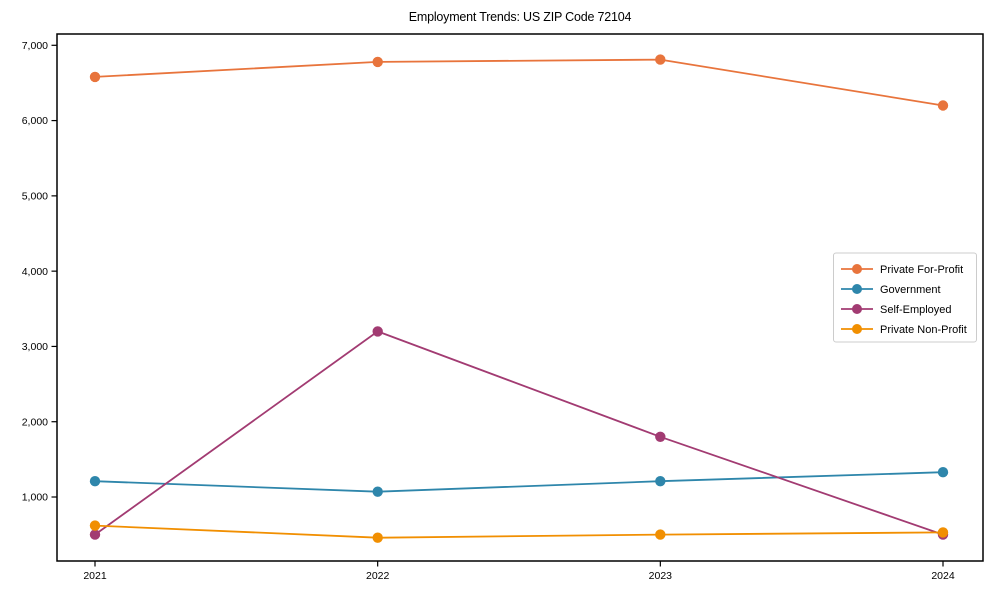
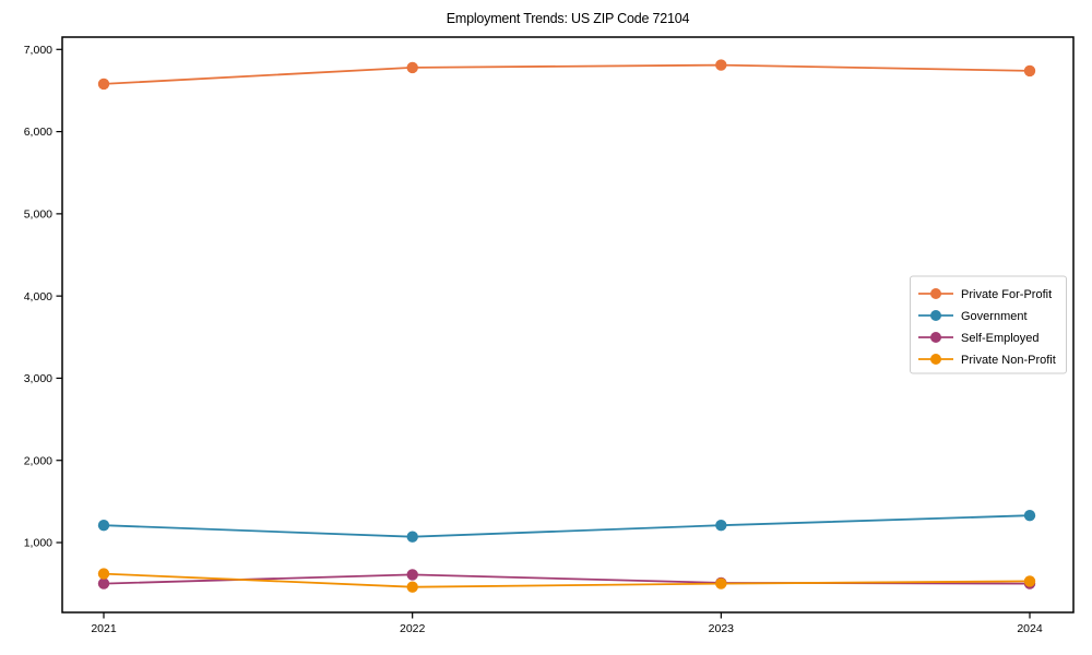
Self-Employed/2022: 3200 -> 600
Self-Employed/2023: 1800 -> 500
Private For-Profit/2024: 6200 -> 6700
